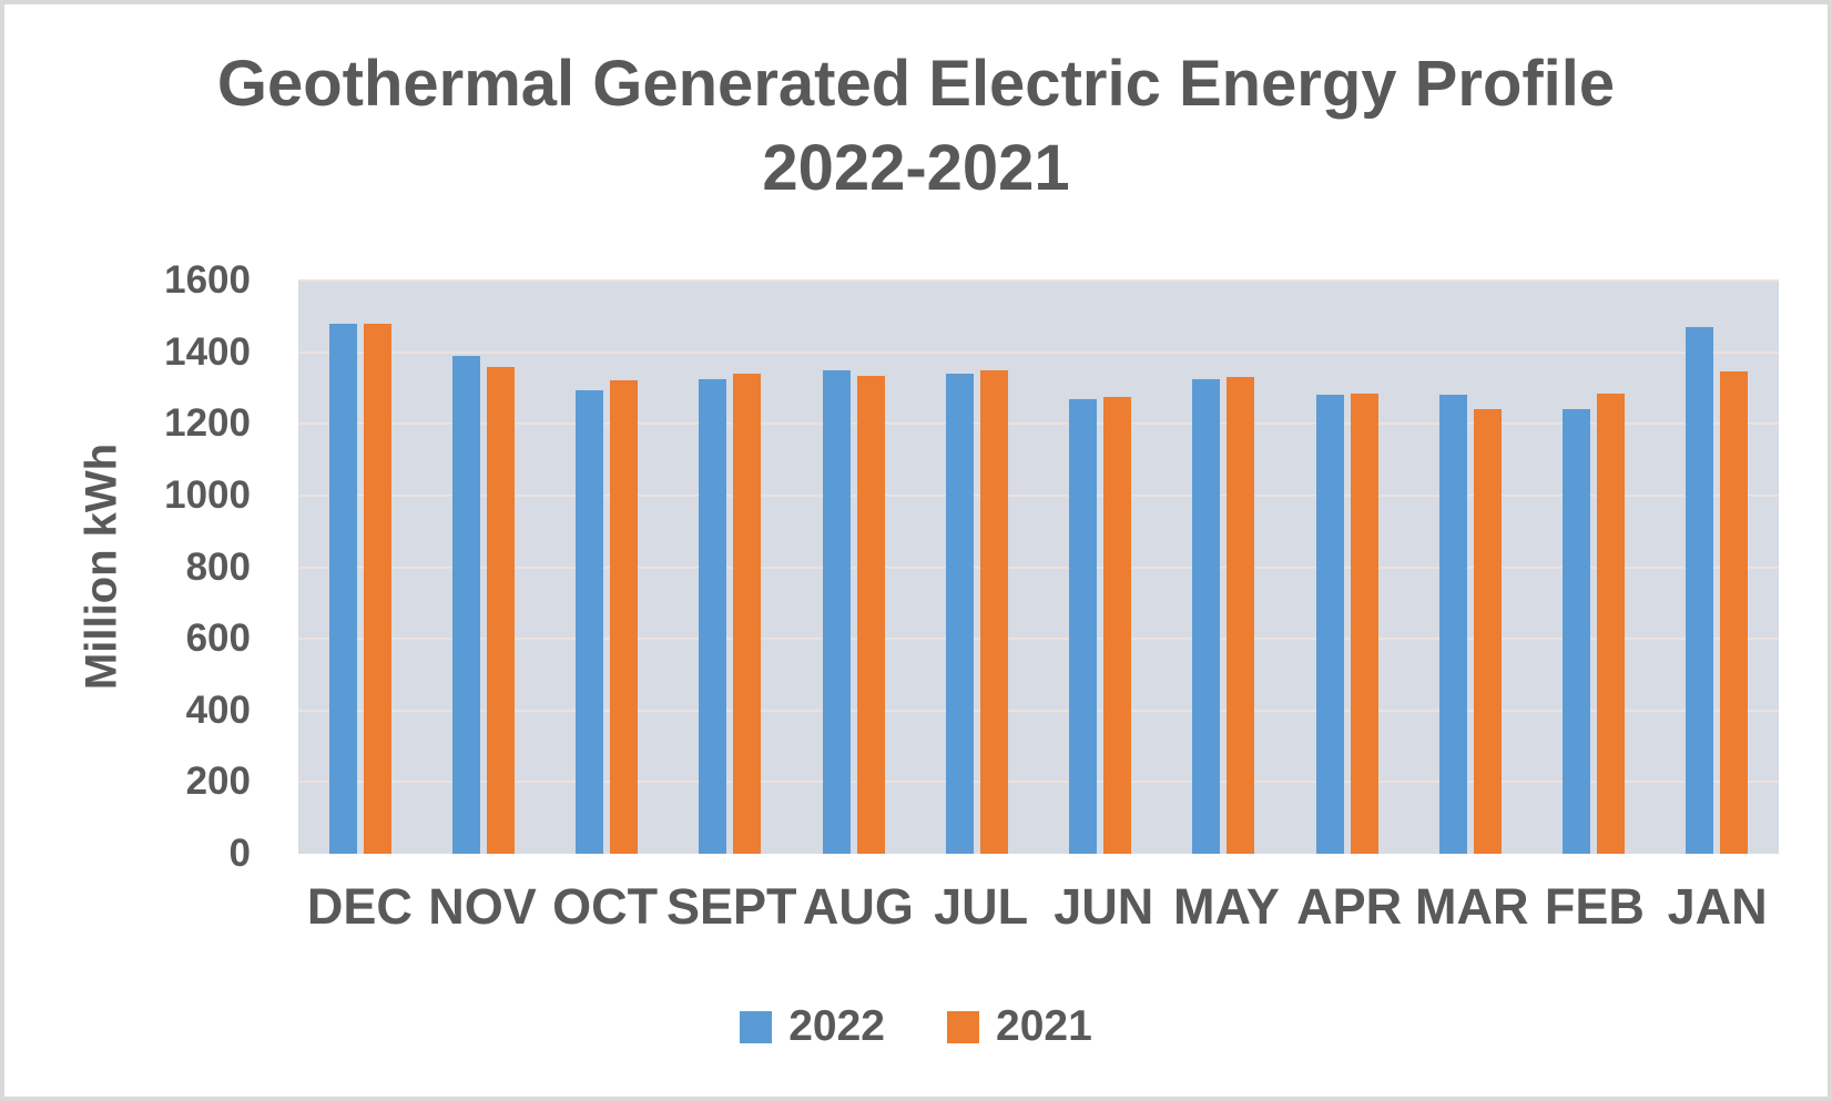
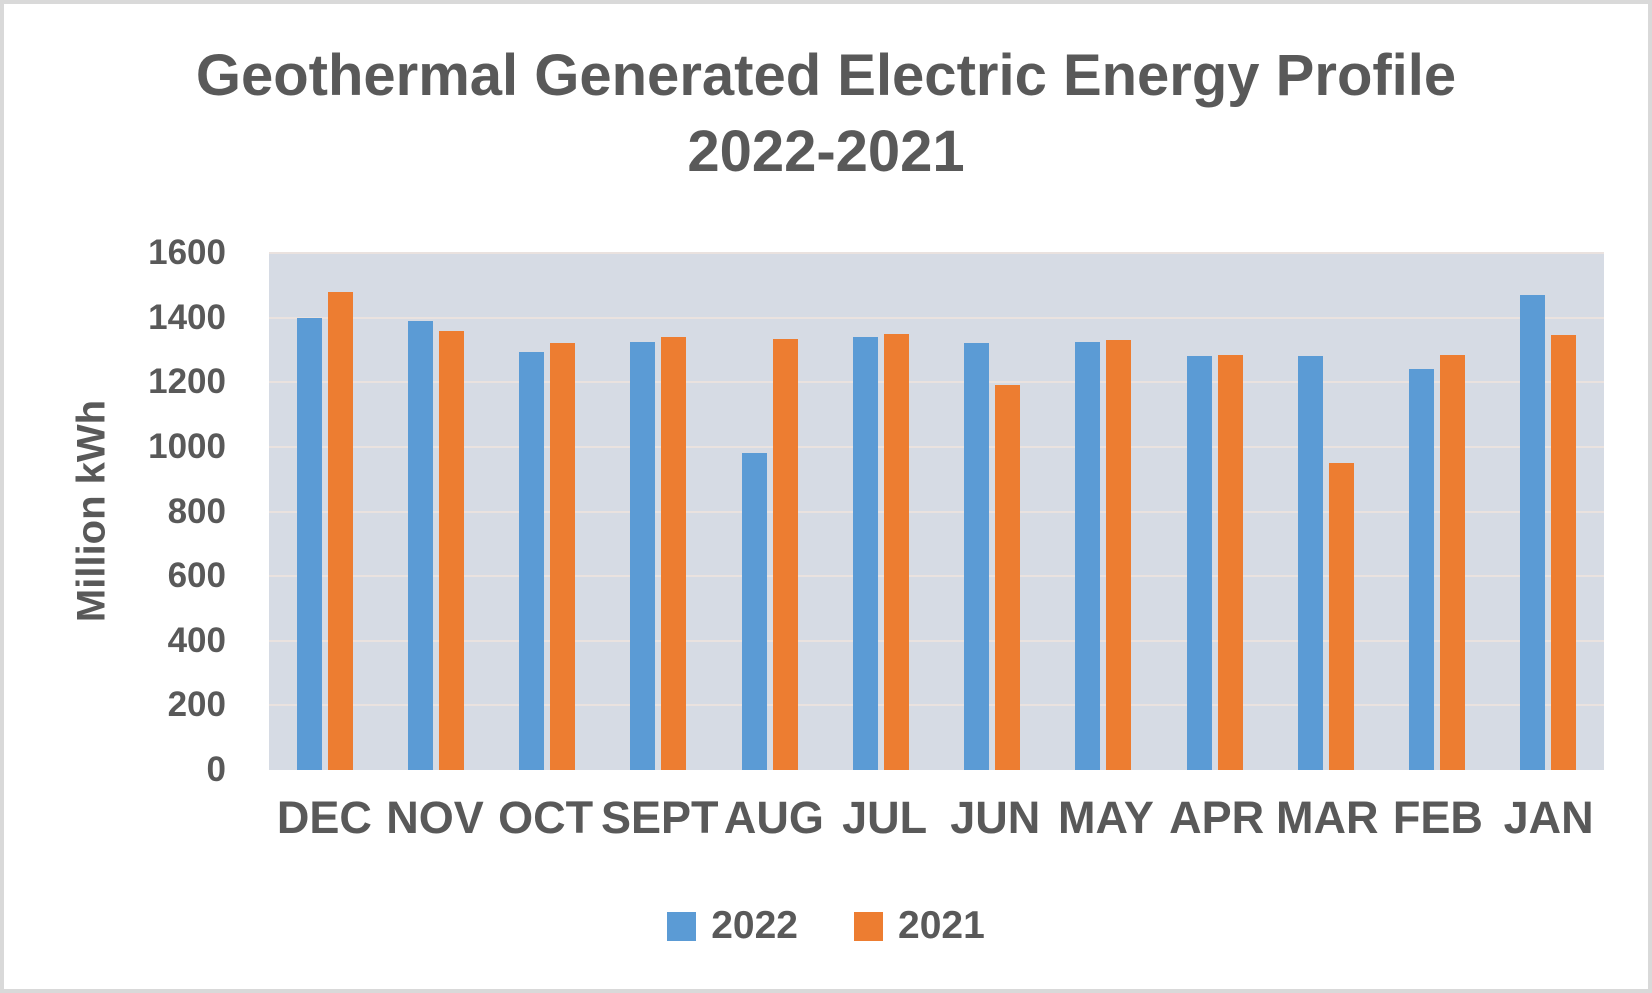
2022/DEC: 1480 -> 1400
2022/AUG: 1350 -> 980
2022/JUN: 1270 -> 1320
2021/JUN: 1280 -> 1190
2021/MAR: 1240 -> 950
